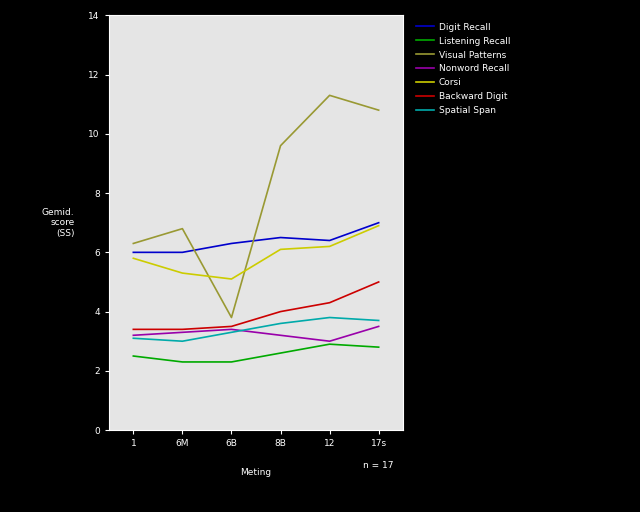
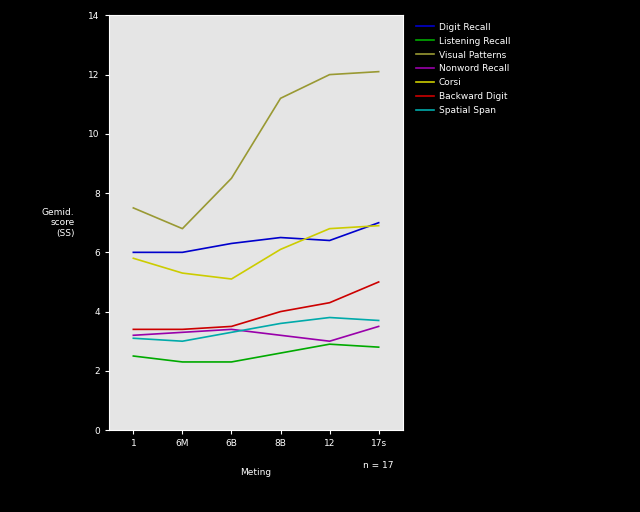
Visual Patterns/1: 6.3 -> 7.5
Visual Patterns/6B: 3.8 -> 8.5
Visual Patterns/8B: 9.6 -> 11.2
Visual Patterns/12: 11.3 -> 12.0
Corsi/12: 6.2 -> 6.8
Visual Patterns/17s: 10.8 -> 12.1
